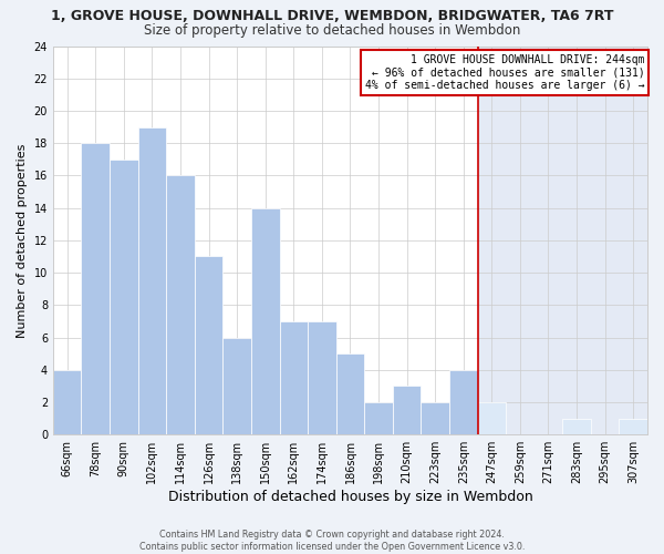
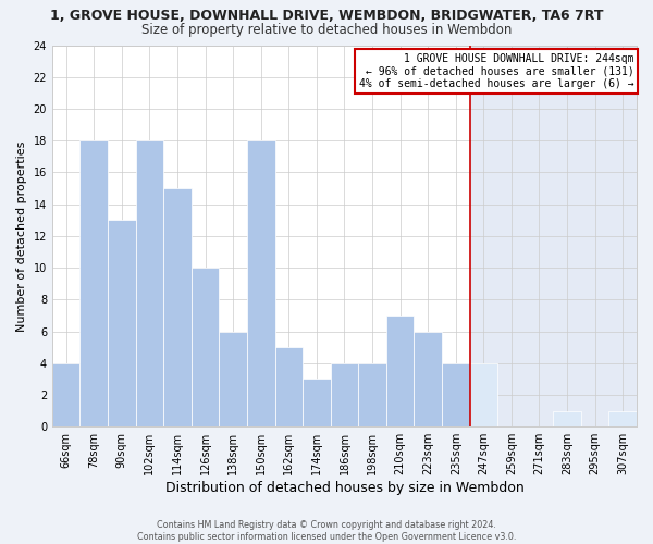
90sqm: 17 -> 13
102sqm: 19 -> 18
114sqm: 16 -> 15
126sqm: 11 -> 10
150sqm: 14 -> 18
162sqm: 7 -> 5
174sqm: 7 -> 3
186sqm: 5 -> 4
198sqm: 2 -> 4
210sqm: 3 -> 7
223sqm: 2 -> 6
247sqm: 2 -> 4
